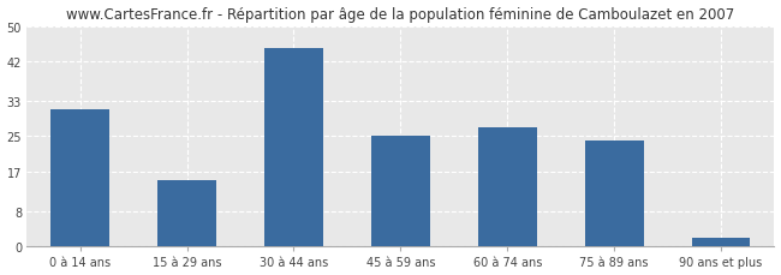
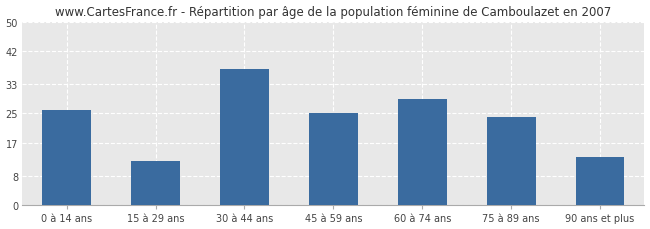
0 à 14 ans: 31 -> 26
15 à 29 ans: 15 -> 12
30 à 44 ans: 45 -> 37
60 à 74 ans: 27 -> 29
90 ans et plus: 2 -> 13
